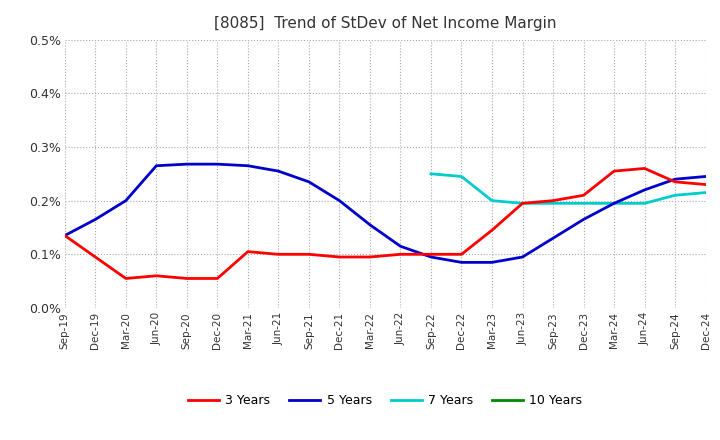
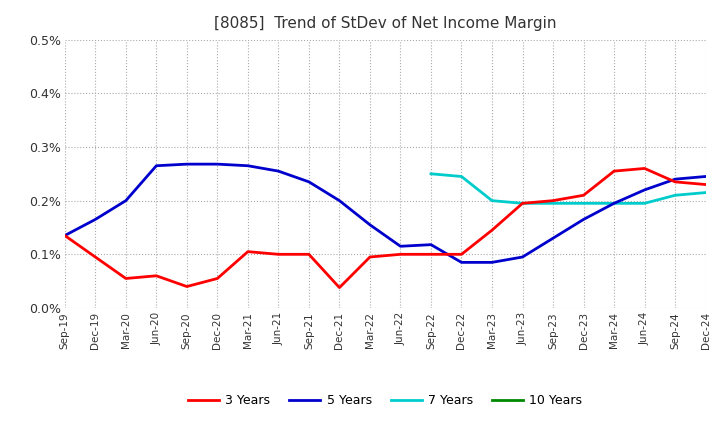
3 Years/Sep-20: 0.055% -> 0.040%
3 Years/Dec-21: 0.095% -> 0.038%
5 Years/Sep-22: 0.095% -> 0.118%
